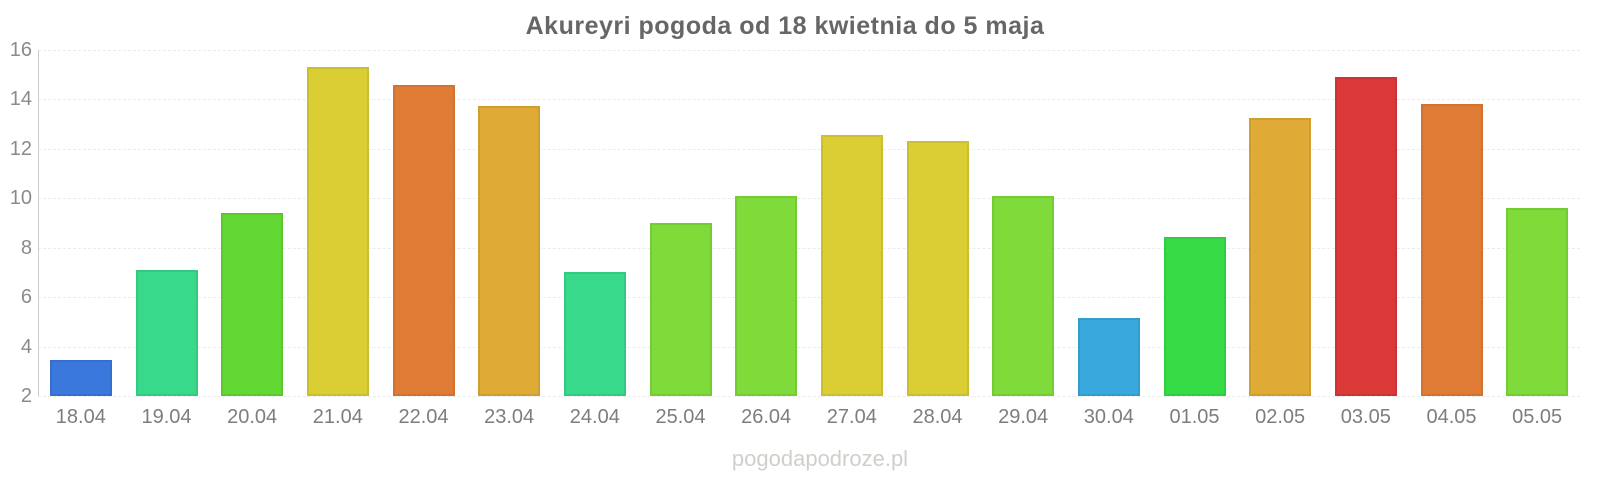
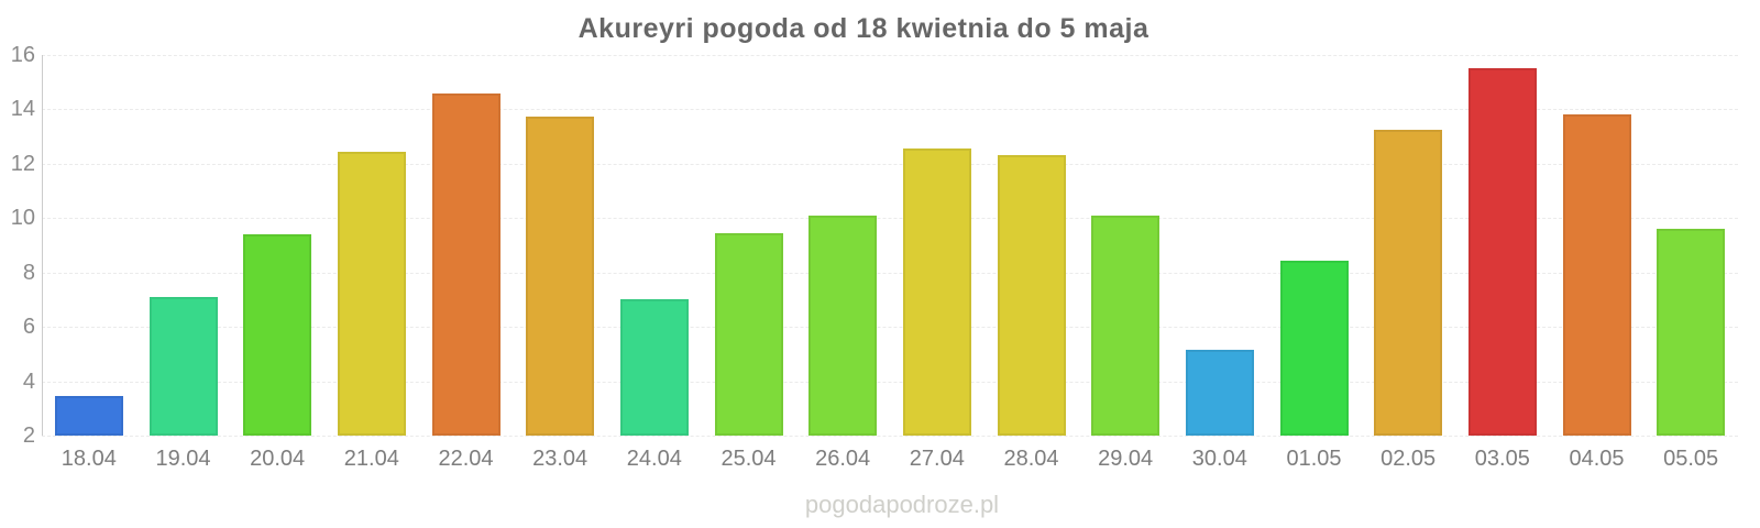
21.04: 15.3 -> 12.4
25.04: 9.0 -> 9.4
03.05: 14.9 -> 15.5
